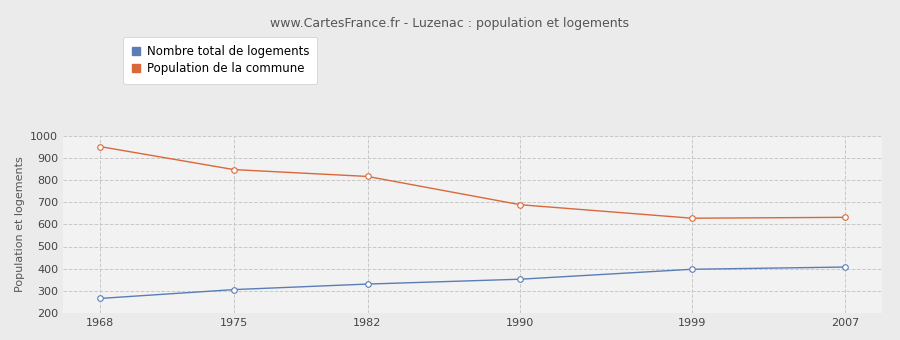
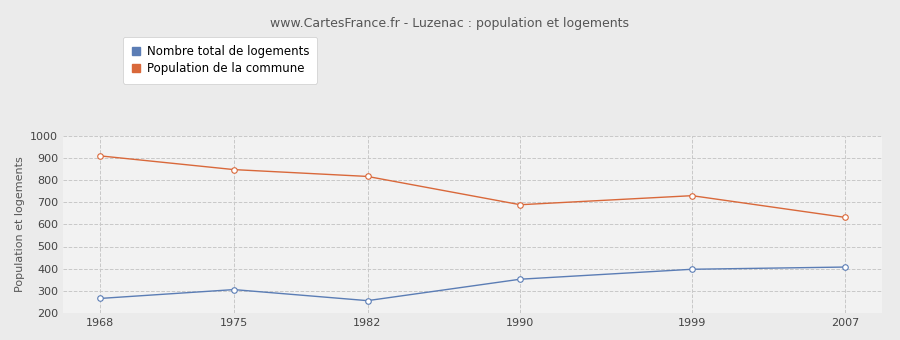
Population de la commune/1968: 952 -> 910
Nombre total de logements/1982: 330 -> 255
Population de la commune/1999: 628 -> 730
